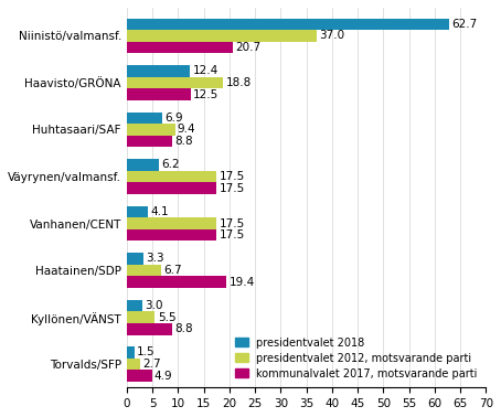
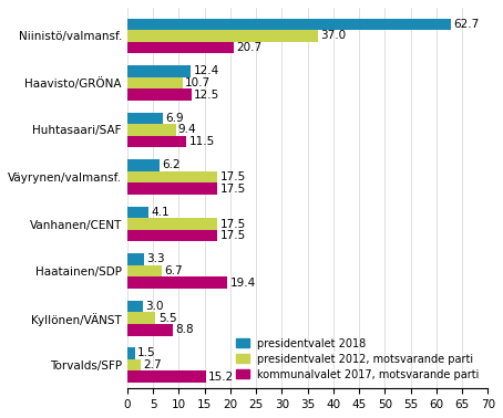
presidentvalet 2012, motsvarande parti/Haavisto/GRÖNA: 18.8 -> 10.7
kommunalvalet 2017, motsvarande parti/Huhtasaari/SAF: 8.8 -> 11.5
kommunalvalet 2017, motsvarande parti/Torvalds/SFP: 4.9 -> 15.2
